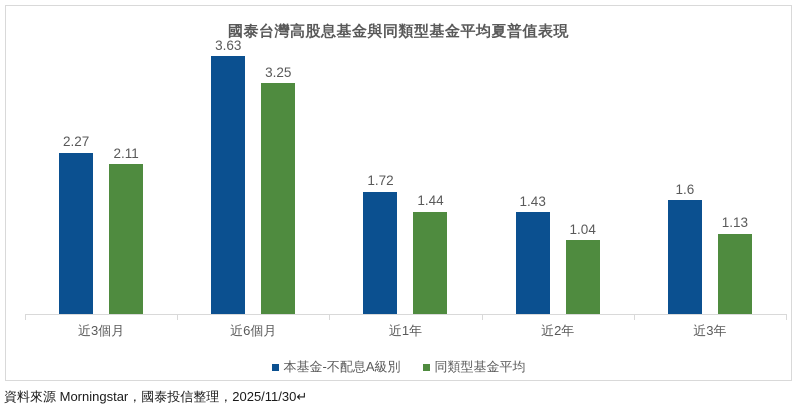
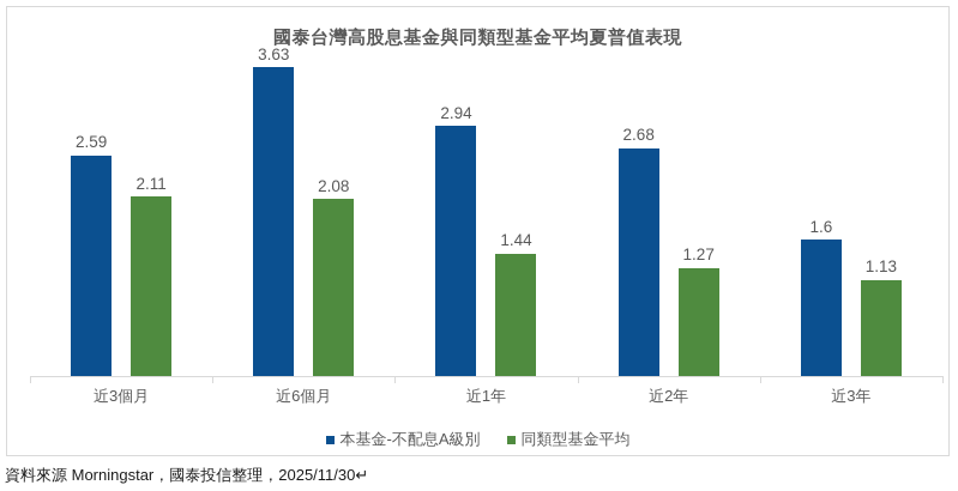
本基金-不配息A級別/近3個月: 2.27 -> 2.59
同類型基金平均/近6個月: 3.25 -> 2.08
本基金-不配息A級別/近1年: 1.72 -> 2.94
本基金-不配息A級別/近2年: 1.43 -> 2.68
同類型基金平均/近2年: 1.04 -> 1.27
